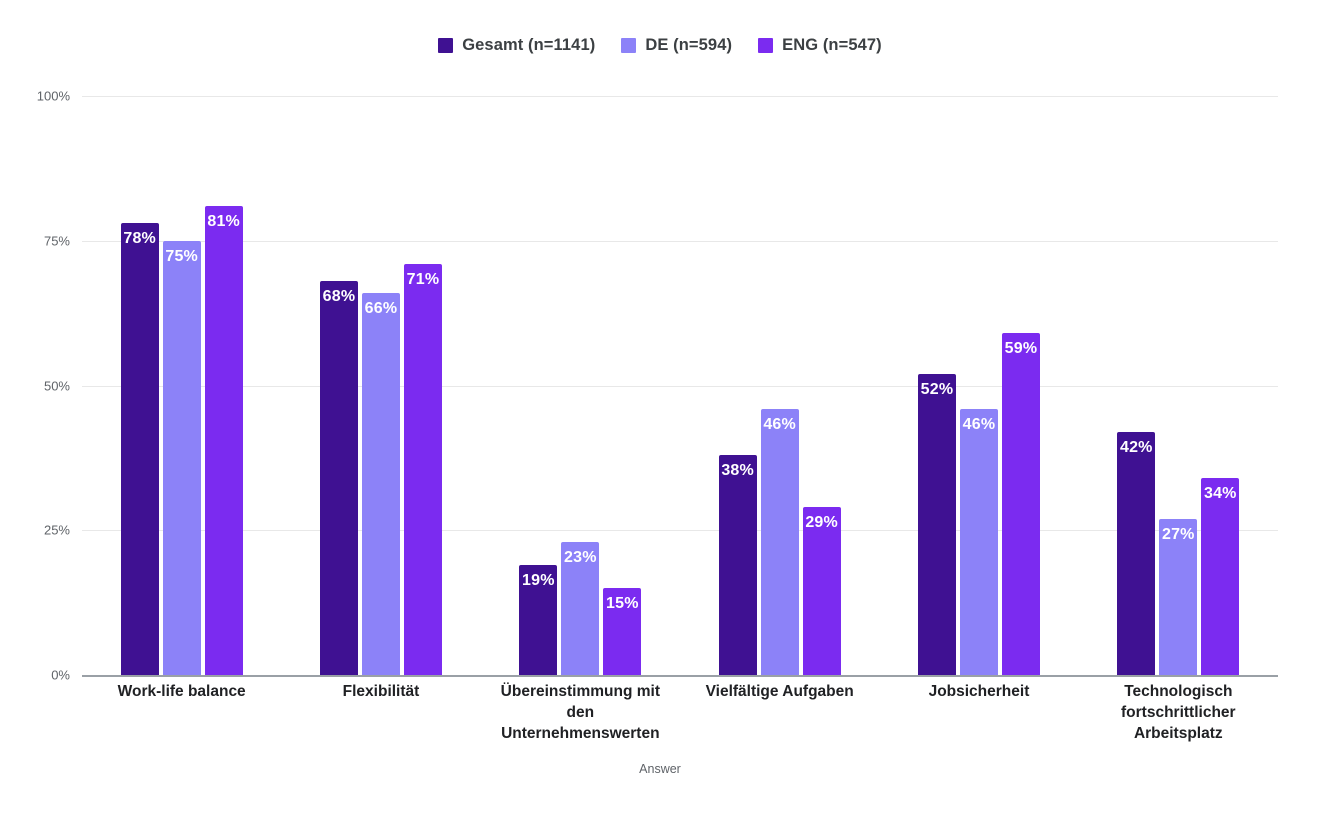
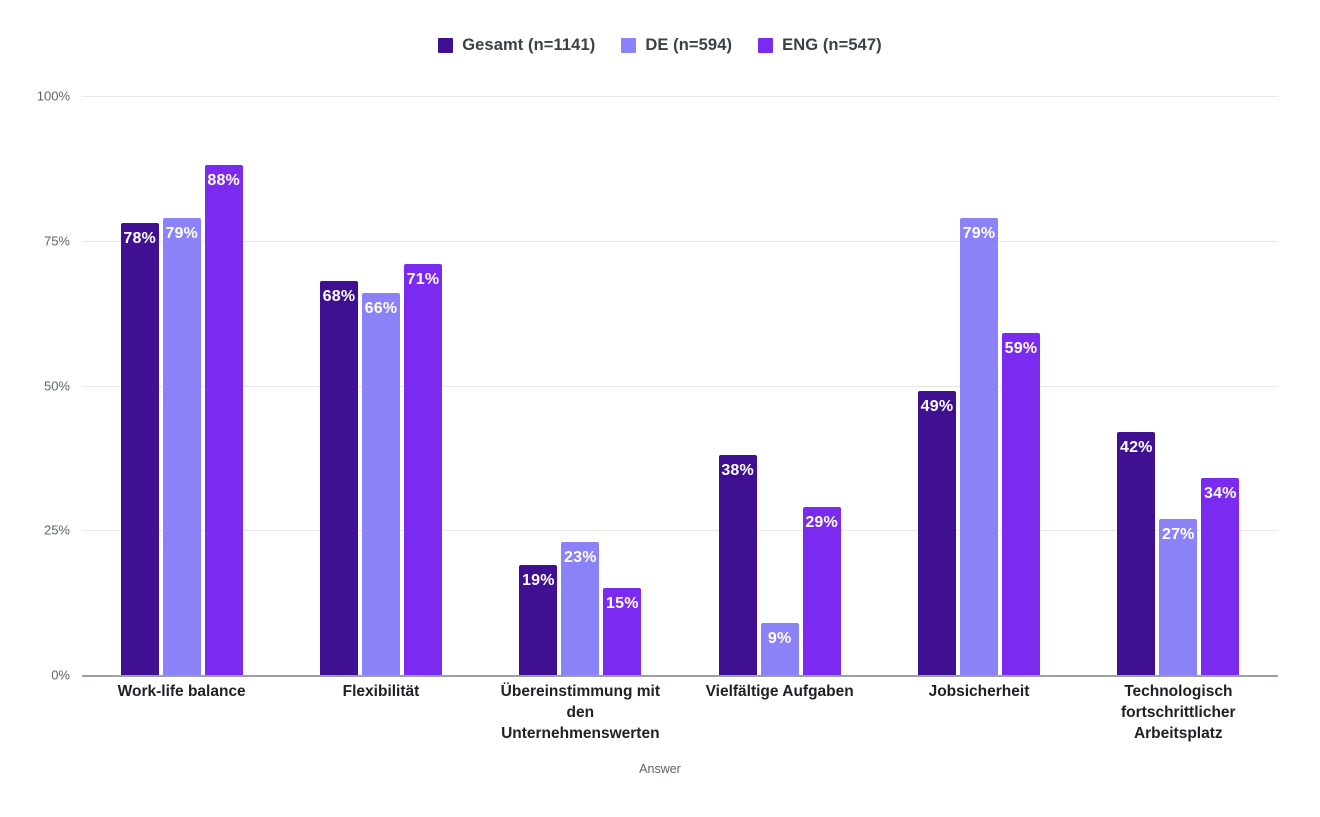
DE (n=594)/Work-life balance: 75% -> 79%
ENG (n=547)/Work-life balance: 81% -> 88%
DE (n=594)/Vielfältige Aufgaben: 46% -> 9%
Gesamt (n=1141)/Jobsicherheit: 52% -> 49%
DE (n=594)/Jobsicherheit: 46% -> 79%
